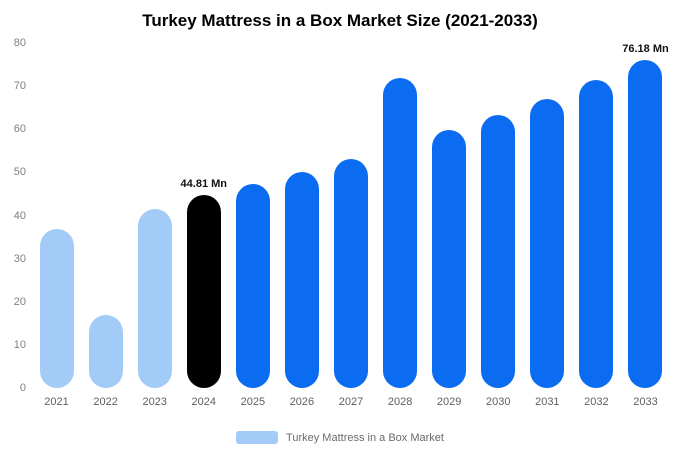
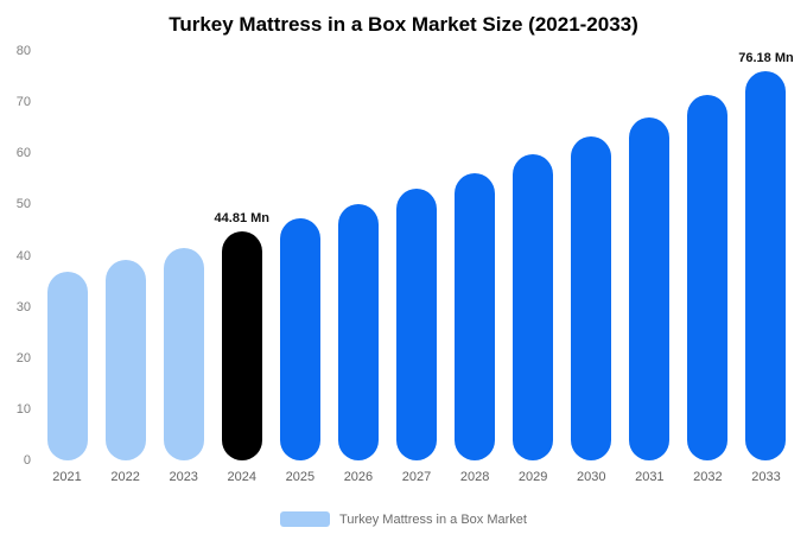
2022: 17 -> 39
2028: 72 -> 56
